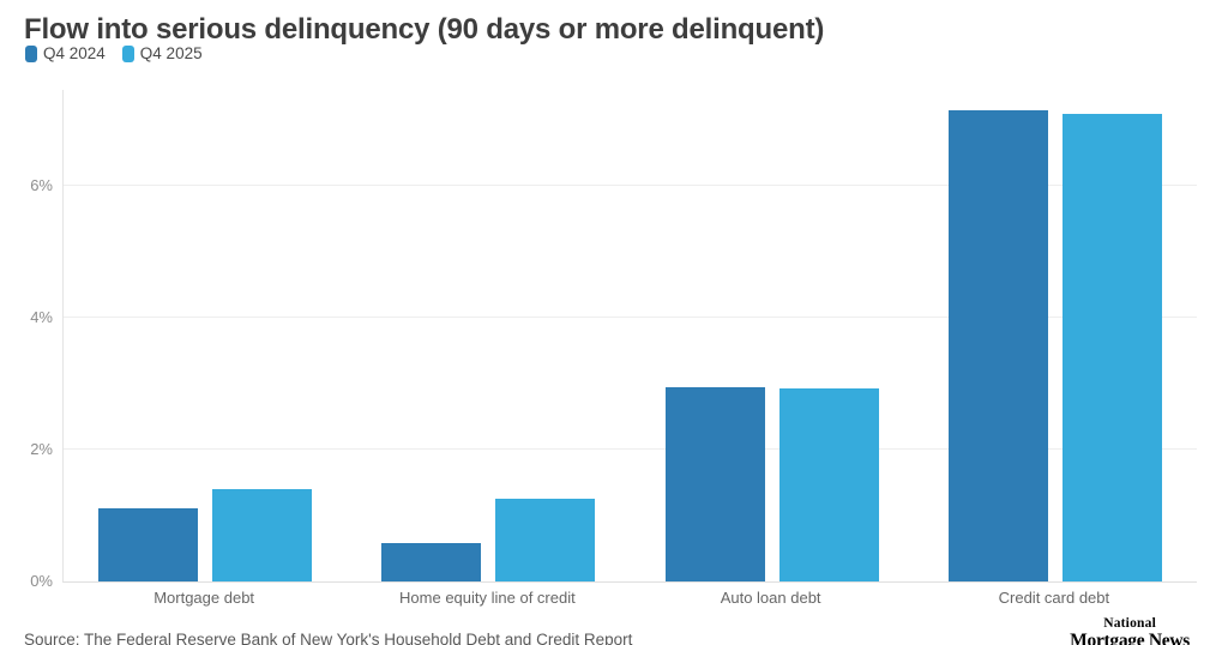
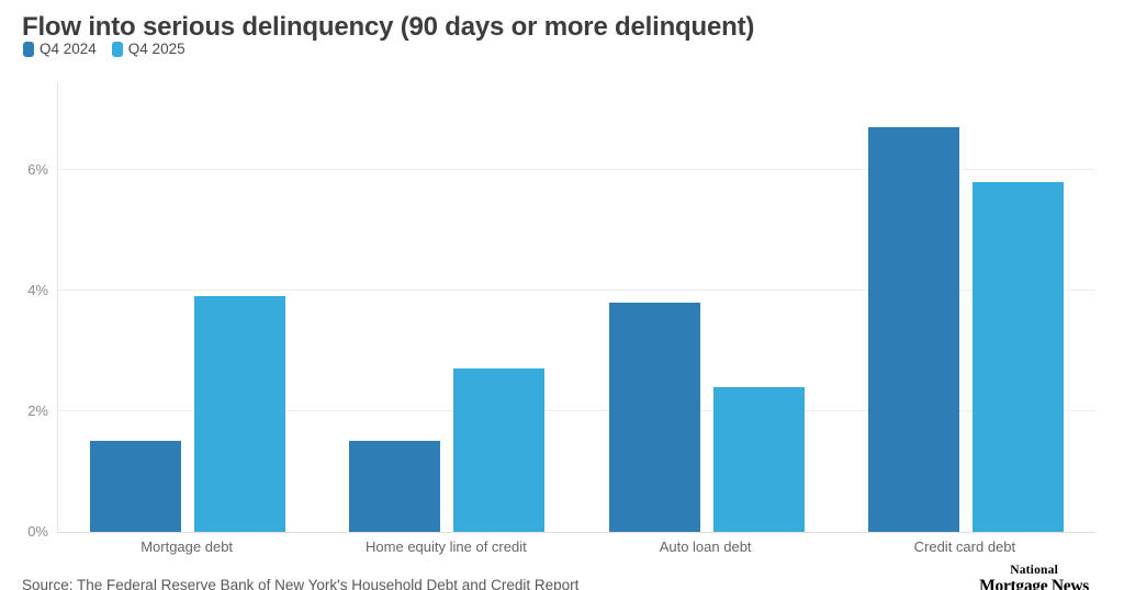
Q4 2024/Mortgage debt: 1.1% -> 1.5%
Q4 2025/Mortgage debt: 1.4% -> 3.9%
Q4 2024/Home equity line of credit: 0.6% -> 1.5%
Q4 2025/Home equity line of credit: 1.2% -> 2.7%
Q4 2024/Auto loan debt: 3.0% -> 3.8%
Q4 2025/Auto loan debt: 2.9% -> 2.4%
Q4 2024/Credit card debt: 7.1% -> 6.7%
Q4 2025/Credit card debt: 7.1% -> 5.8%
